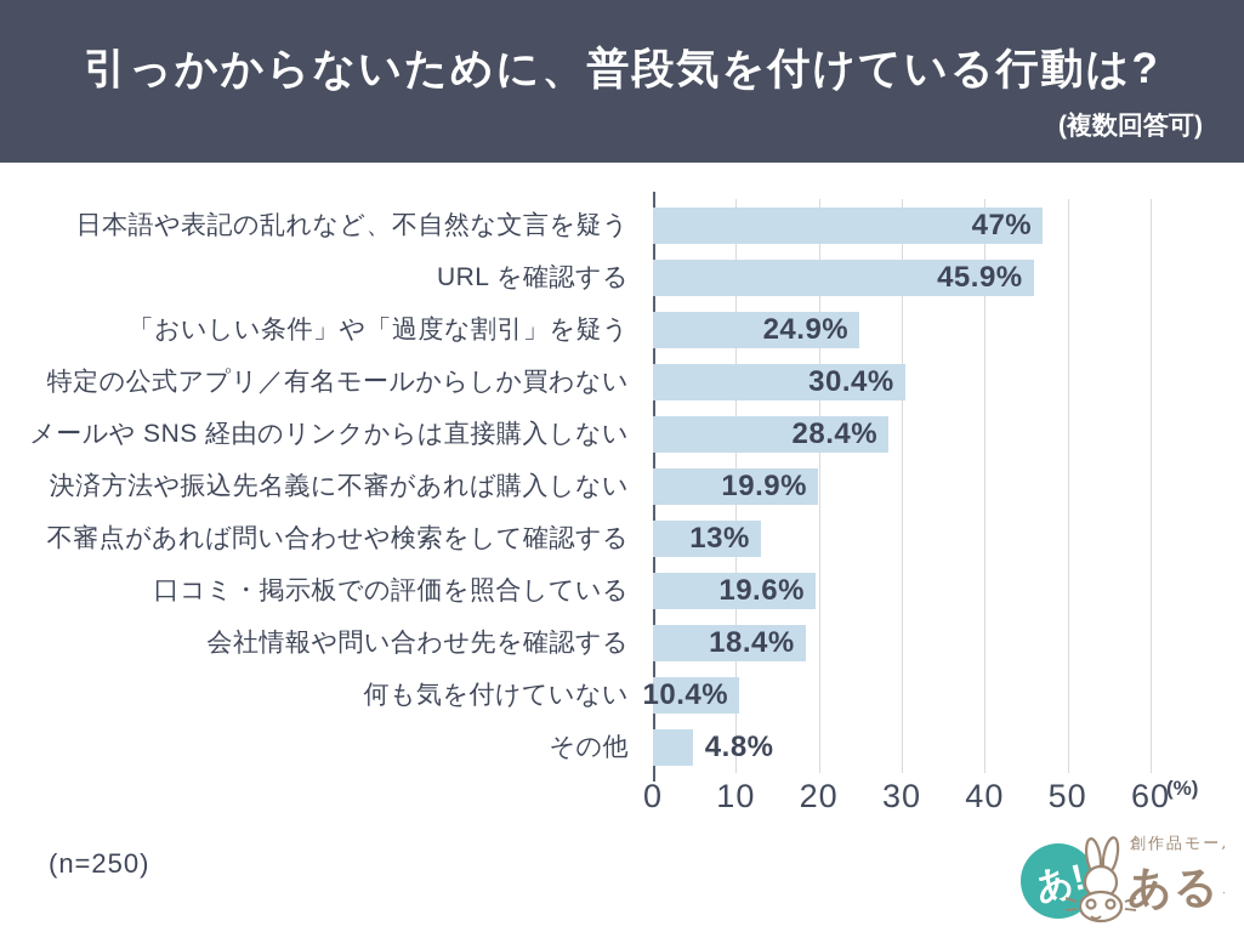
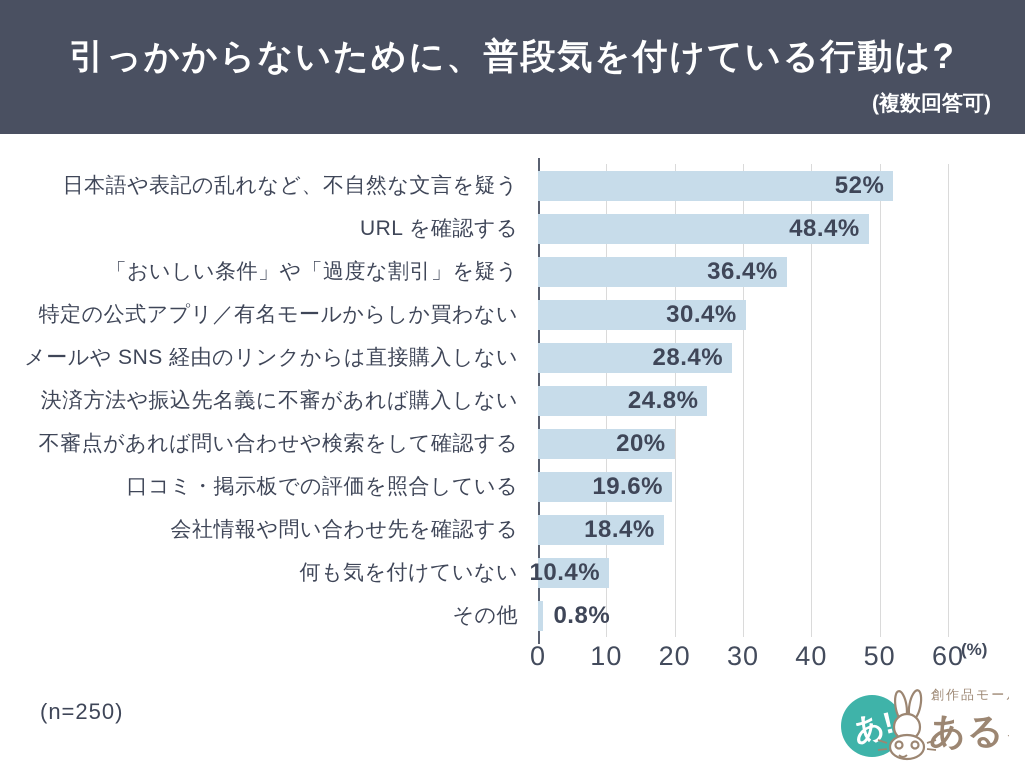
日本語や表記の乱れなど、不自然な文言を疑う: 47% -> 52%
URL を確認する: 45.9% -> 48.4%
「おいしい条件」や「過度な割引」を疑う: 24.9% -> 36.4%
決済方法や振込先名義に不審があれば購入しない: 19.9% -> 24.8%
不審点があれば問い合わせや検索をして確認する: 13% -> 20%
その他: 4.8% -> 0.8%
